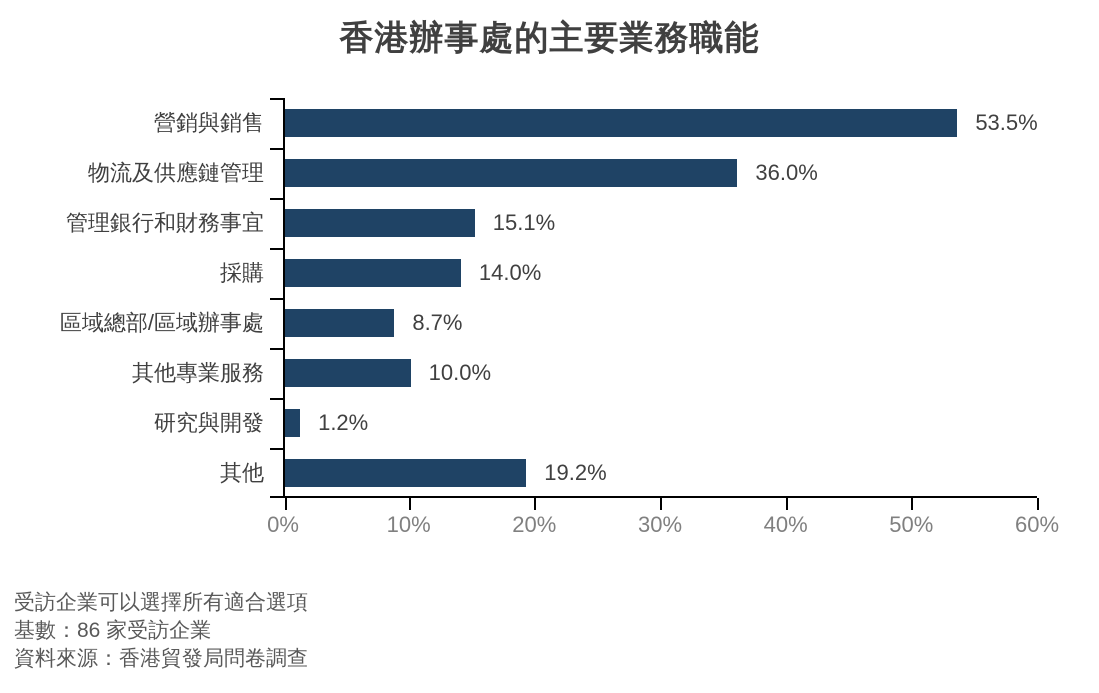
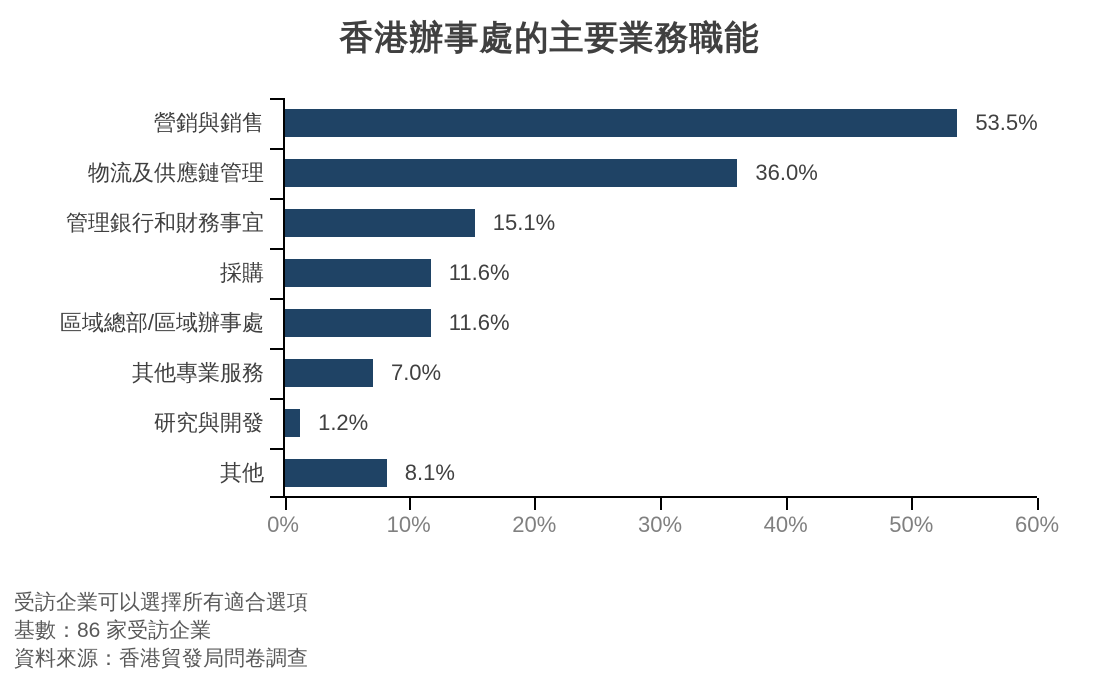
採購: 14.0% -> 11.6%
區域總部/區域辦事處: 8.7% -> 11.6%
其他專業服務: 10.0% -> 7.0%
其他: 19.2% -> 8.1%
